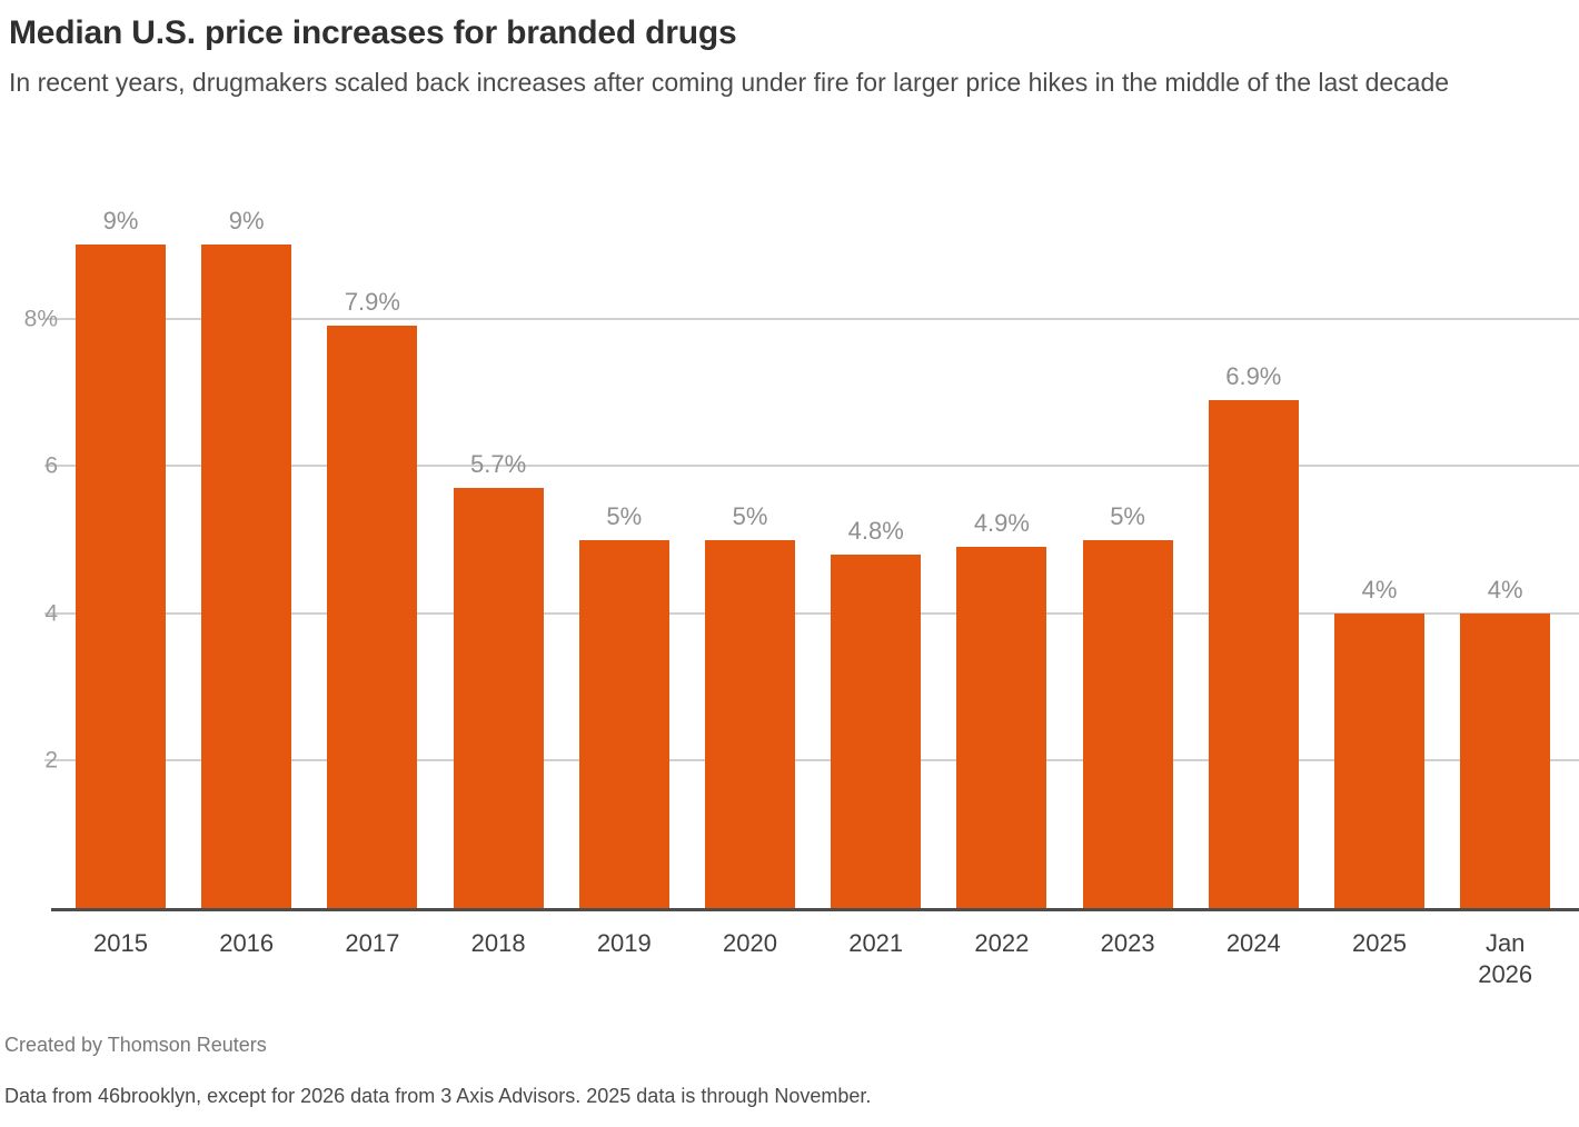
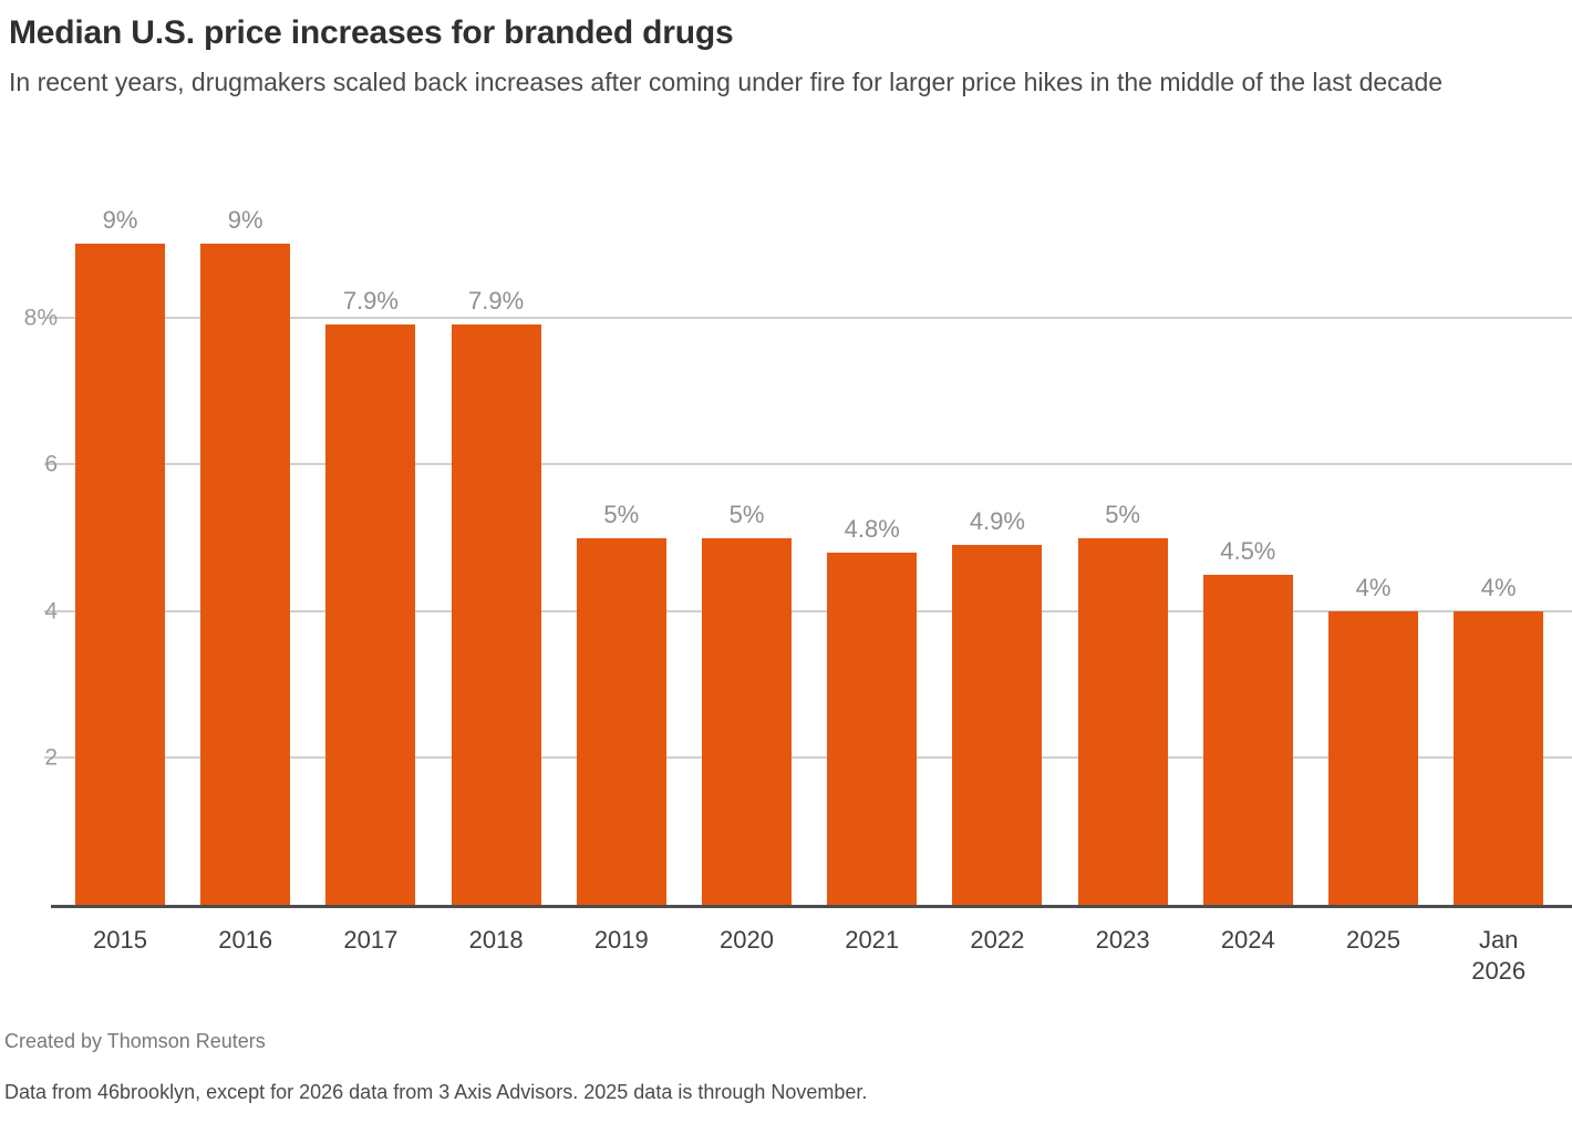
2018: 5.7% -> 7.9%
2024: 6.9% -> 4.5%
